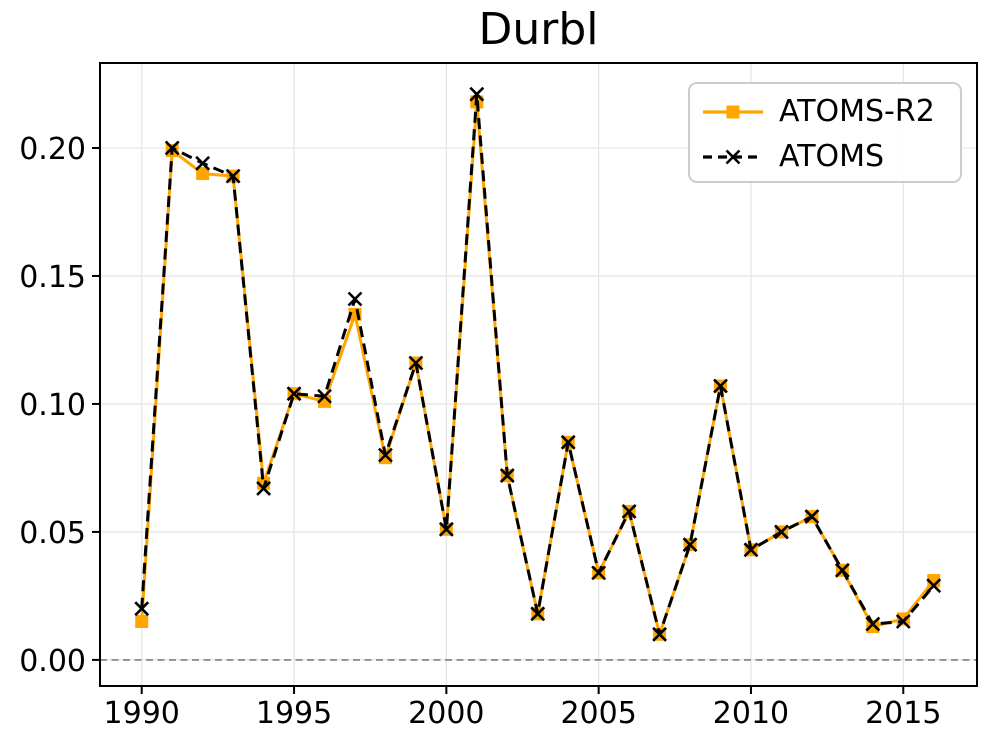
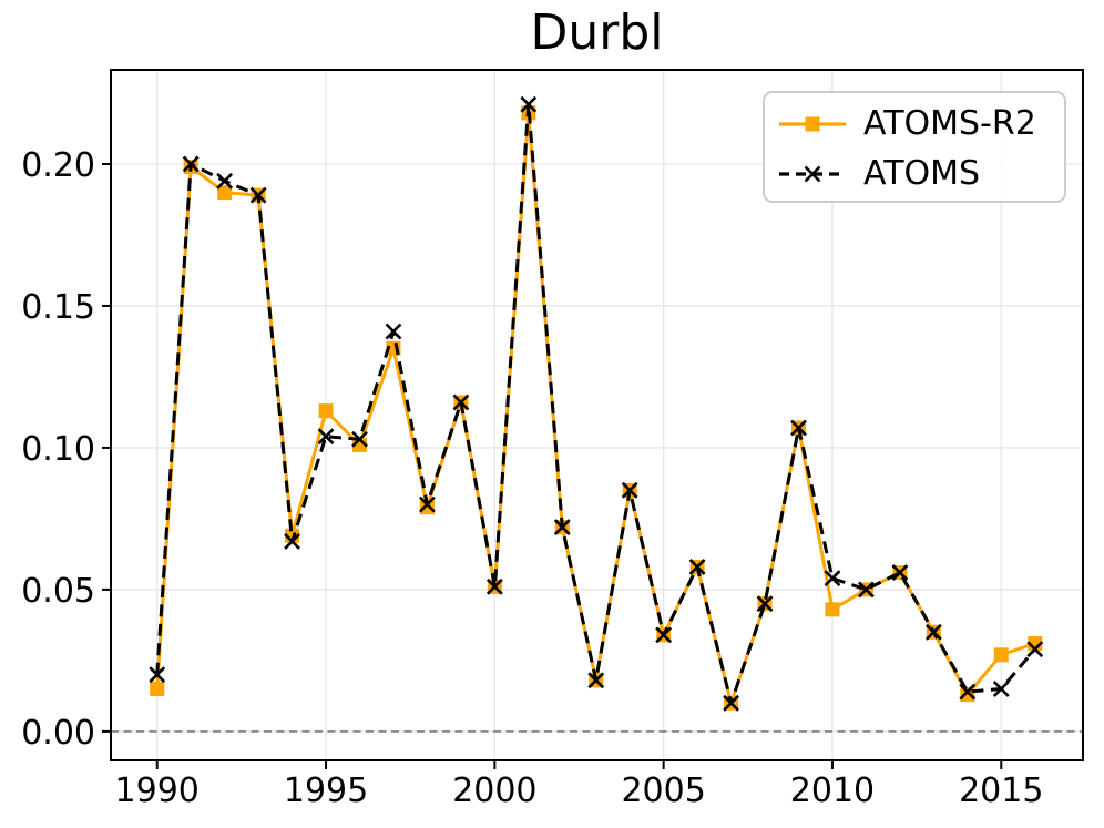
ATOMS-R2/1995: 0.104 -> 0.113
ATOMS/2010: 0.043 -> 0.054
ATOMS-R2/2015: 0.016 -> 0.027
